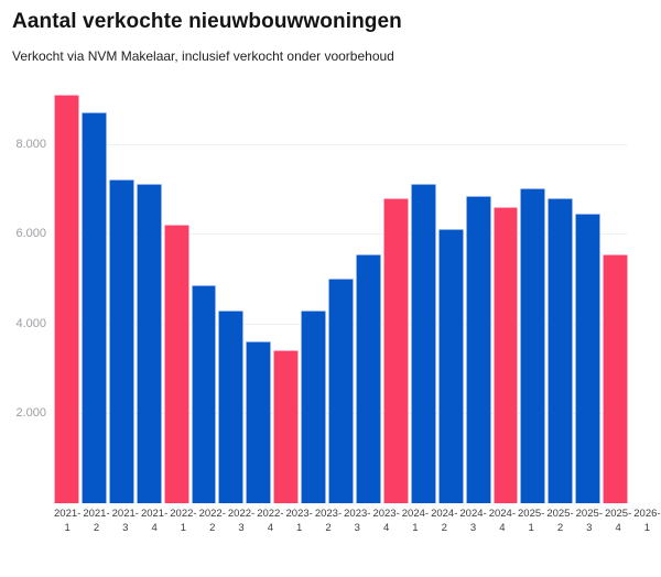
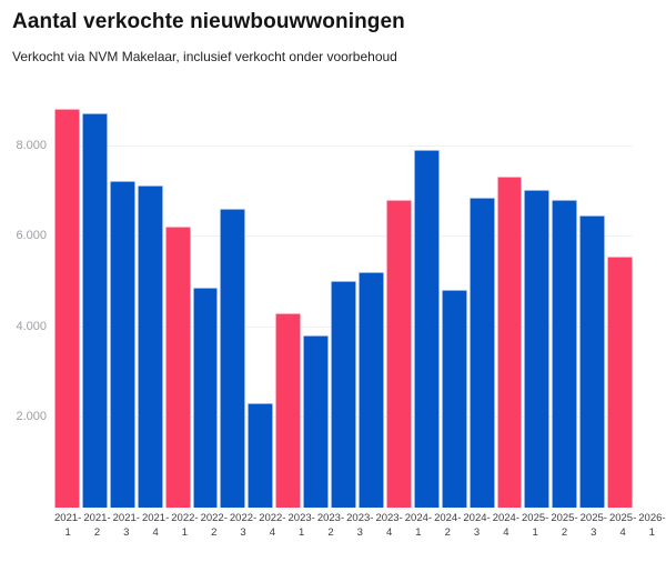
2021-1: 9100 -> 8800
2022-3: 4300 -> 6600
2022-4: 3600 -> 2300
2023-1: 3400 -> 4300
2023-2: 4300 -> 3800
2023-4: 5600 -> 5200
2024-2: 7100 -> 7900
2024-3: 6100 -> 4800
2025-1: 6600 -> 7300
